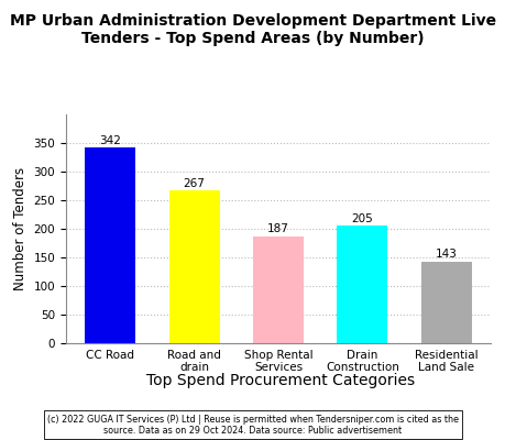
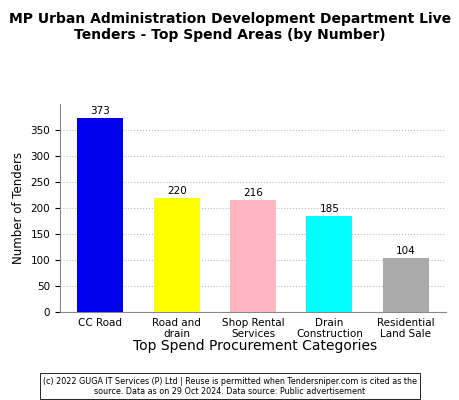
CC Road: 342 -> 373
Road and drain: 267 -> 220
Shop Rental Services: 187 -> 216
Drain Construction: 205 -> 185
Residential Land Sale: 143 -> 104
